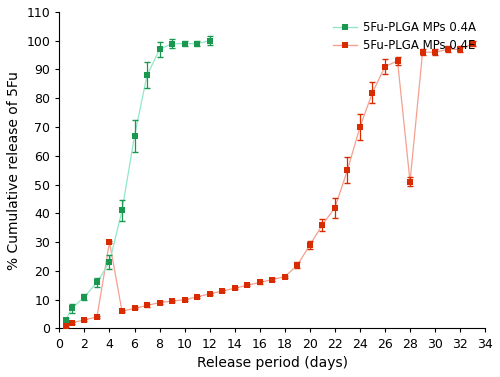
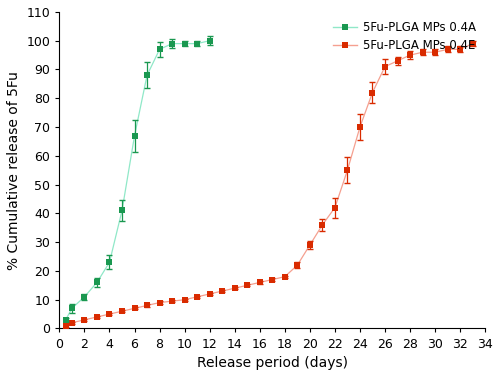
5Fu-PLGA MPs 0.4E/4: 30.0 -> 5.0
5Fu-PLGA MPs 0.4E/28: 51.0 -> 95.0
